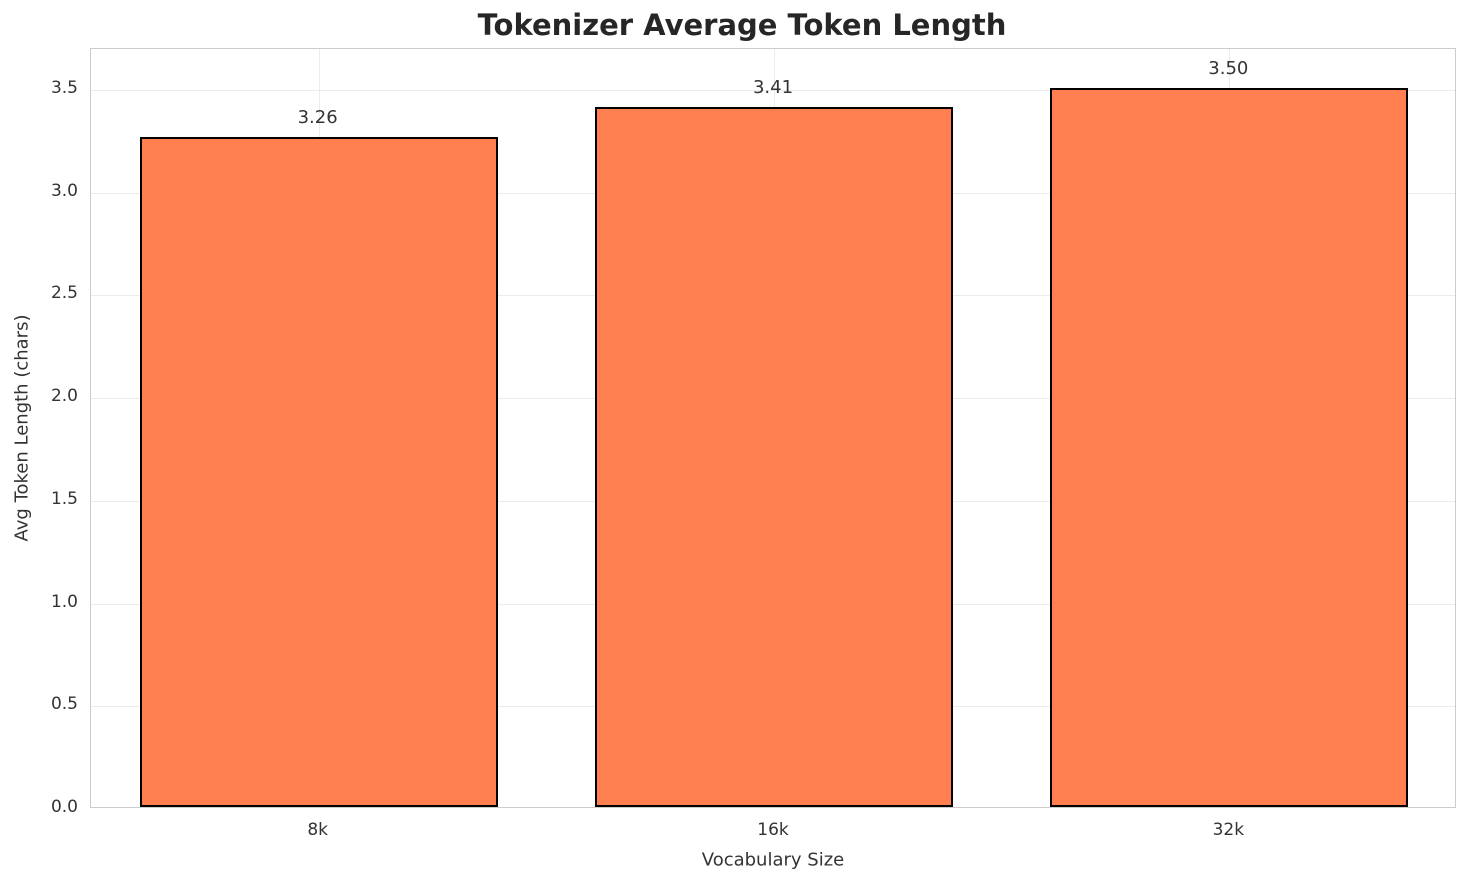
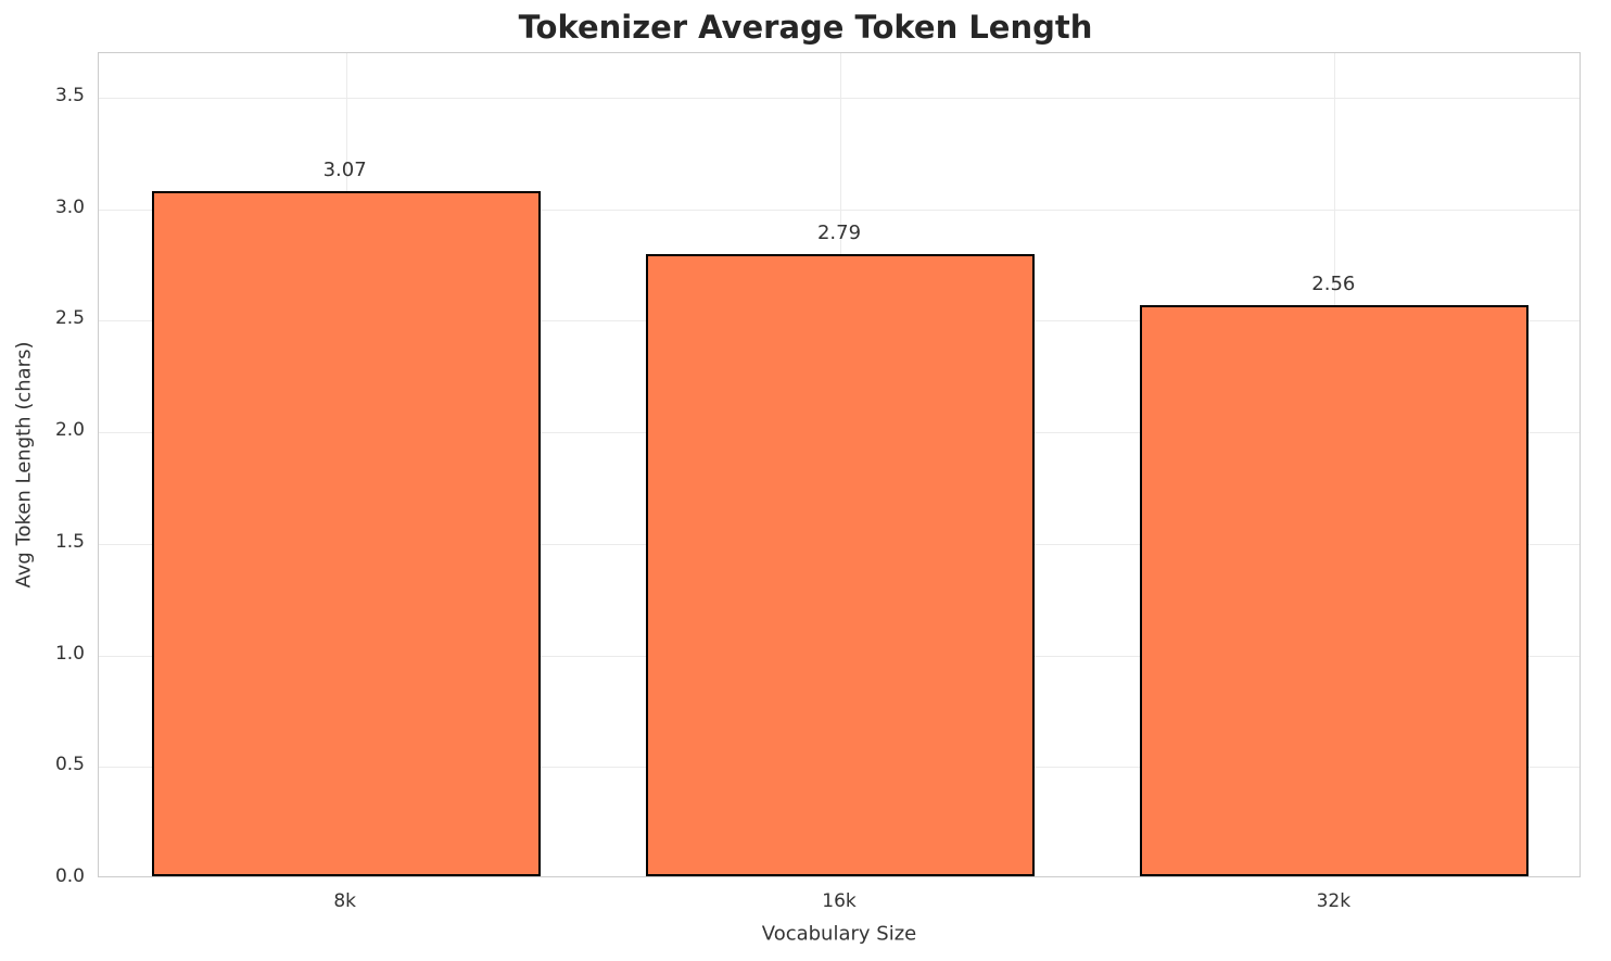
8k: 3.26 -> 3.07
16k: 3.41 -> 2.79
32k: 3.50 -> 2.56
